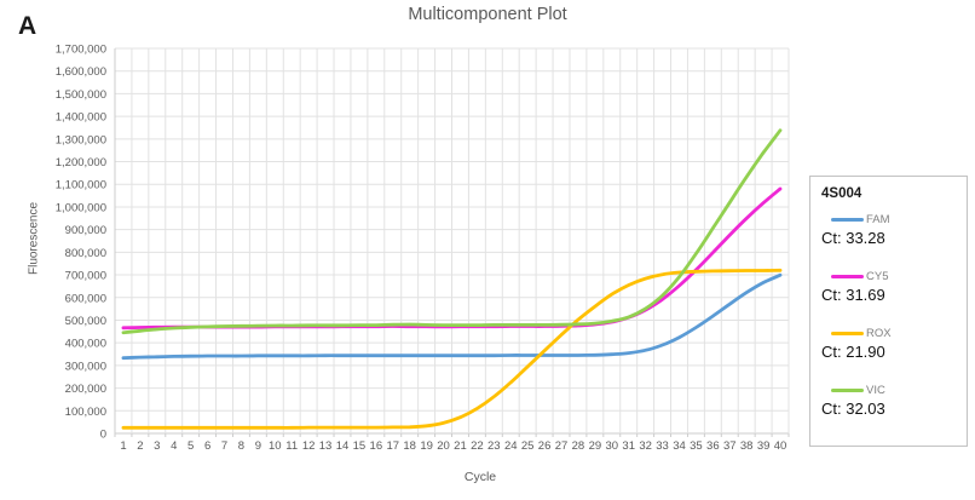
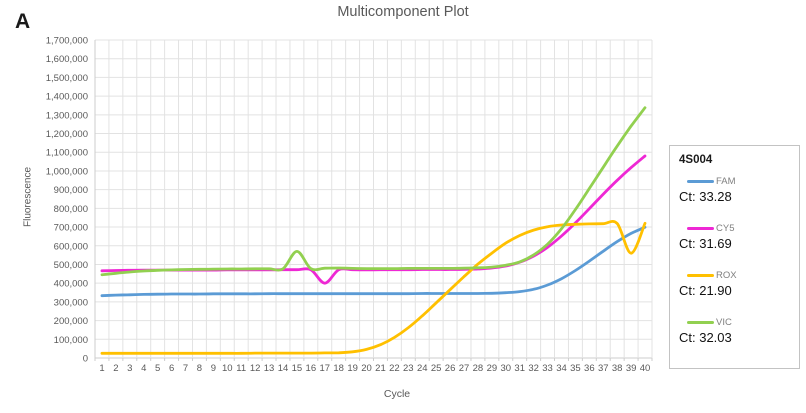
VIC/15: 480000 -> 570000
CY5/17: 470000 -> 400000
ROX/39: 720000 -> 560000
